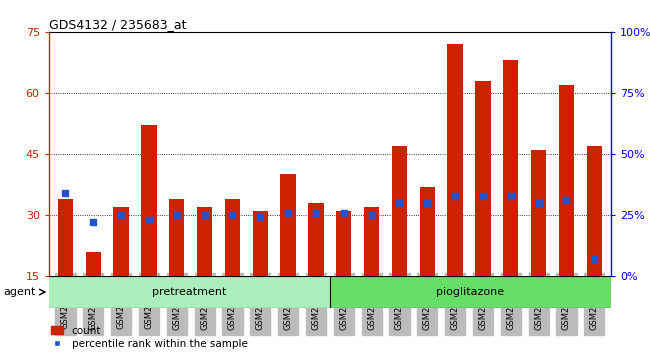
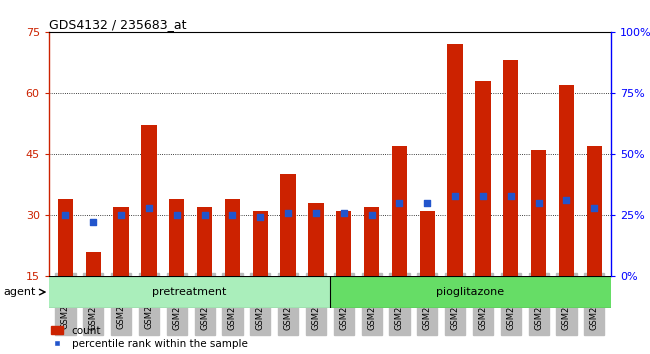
percentile rank within the sample/GSM201542: 34% -> 25%
percentile rank within the sample/GSM201545: 23% -> 28%
count/GSM201838: 37 -> 31
percentile rank within the sample/GSM201844: 7% -> 28%
